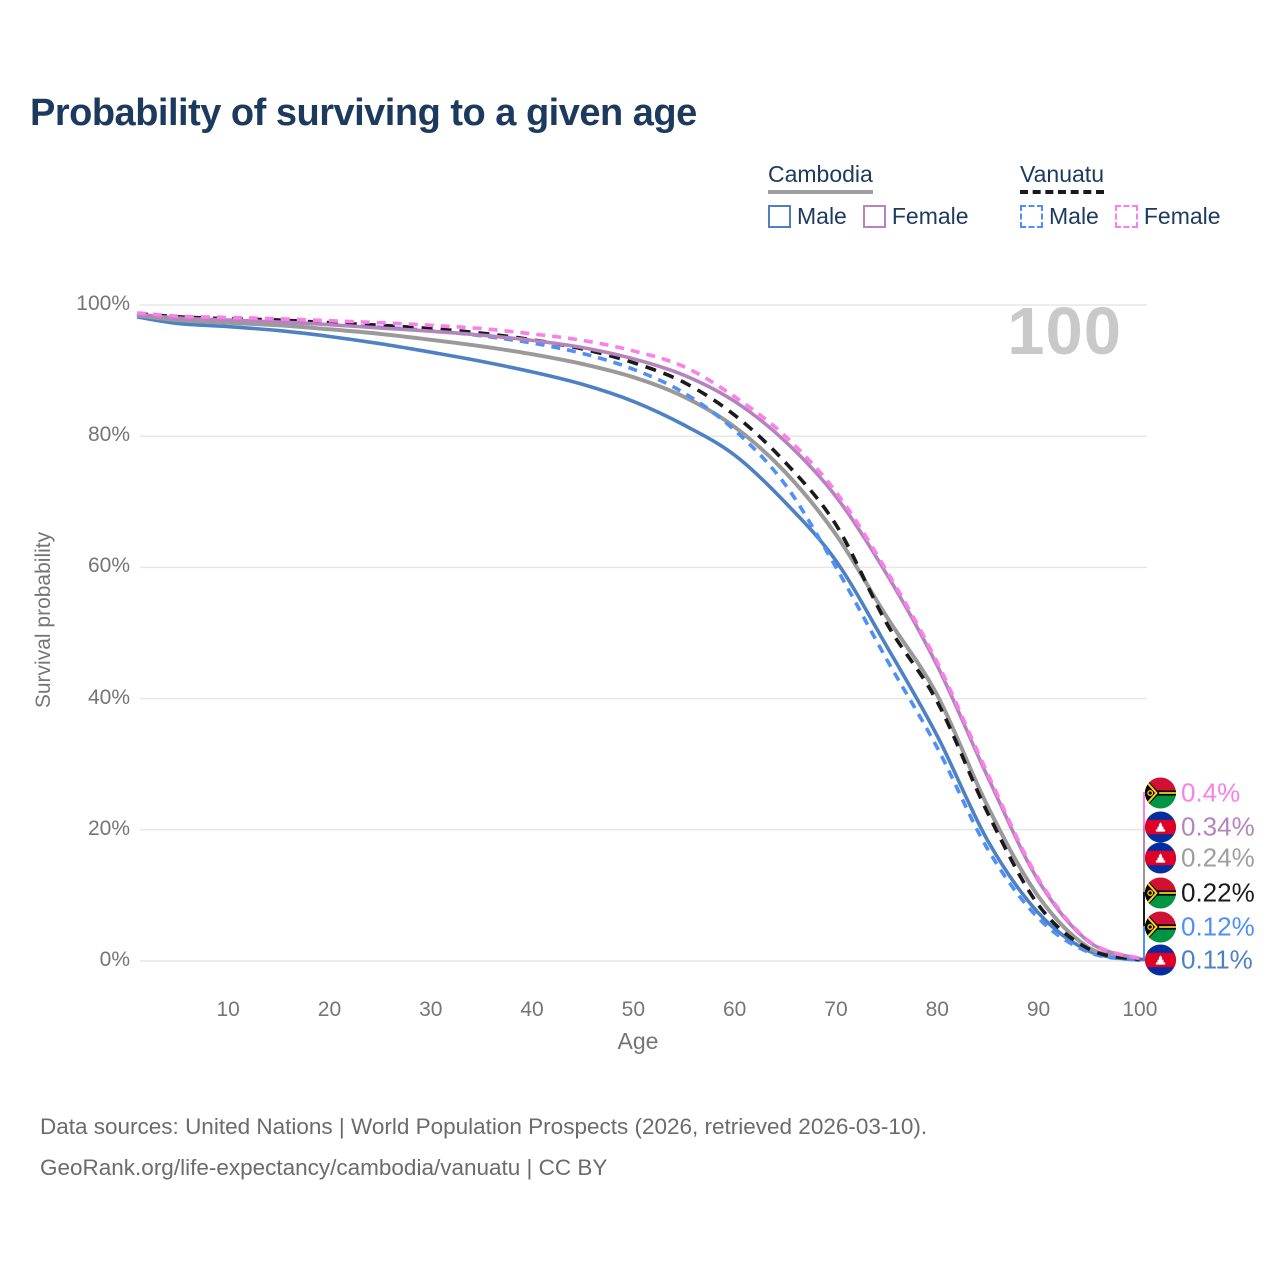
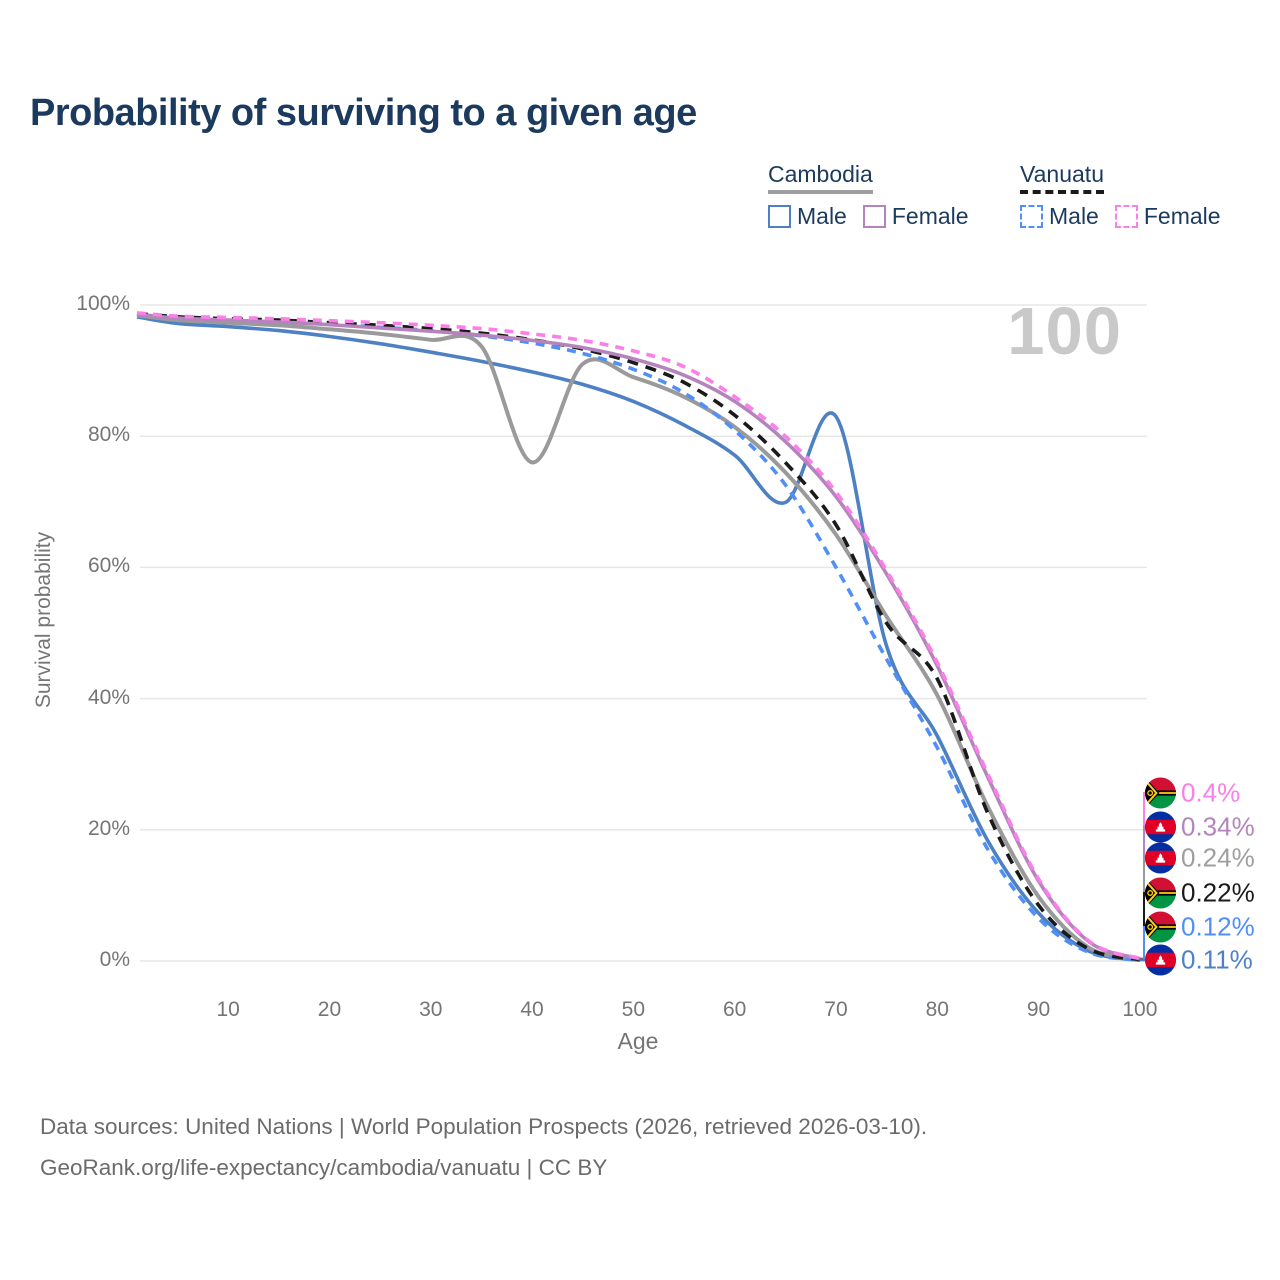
Cambodia/40: 92% -> 76%
Cambodia Male/70: 61% -> 83%
Vanuatu/80: 40% -> 43%
